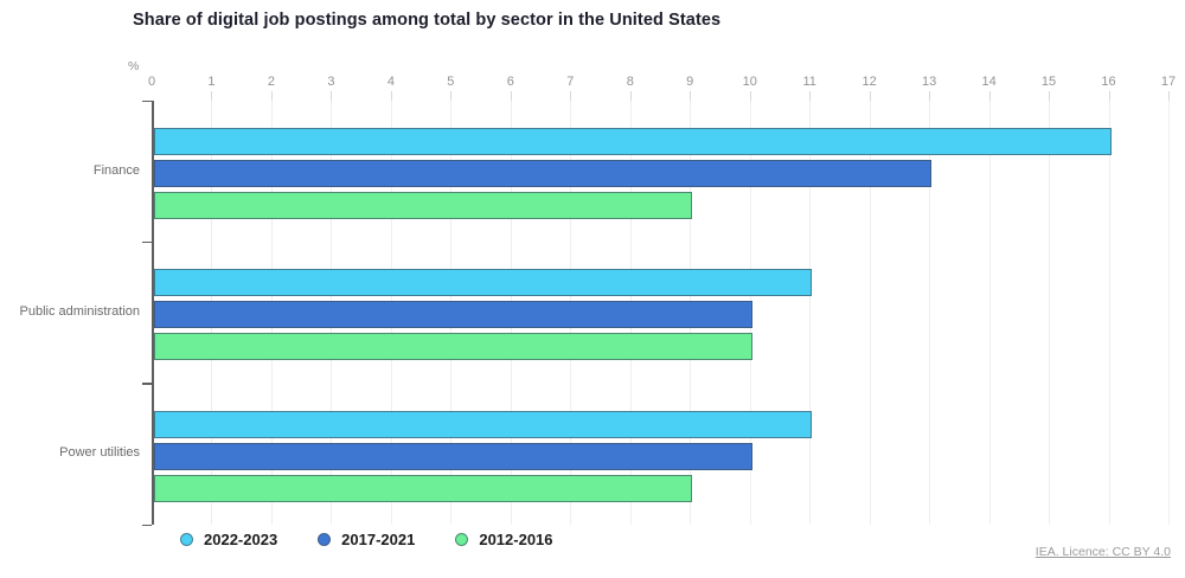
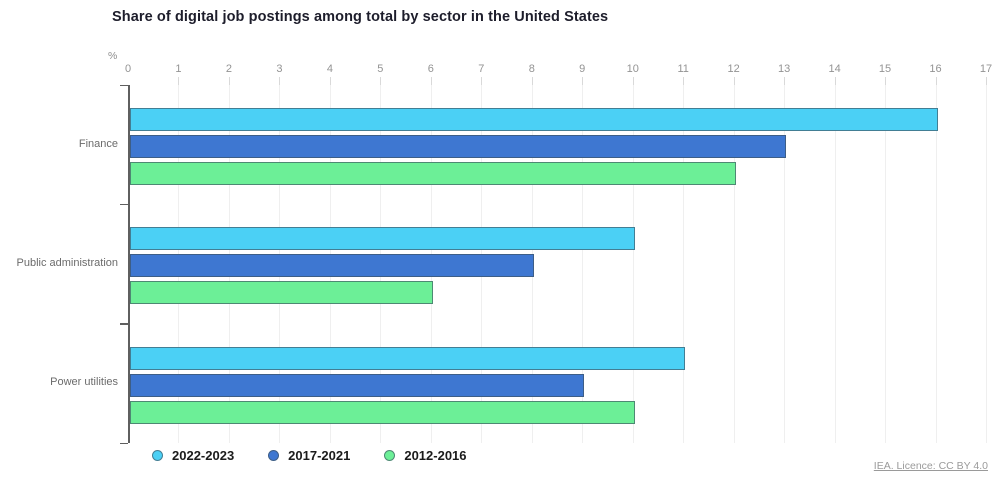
2012-2016/Finance: 9 -> 12
2022-2023/Public administration: 11 -> 10
2017-2021/Public administration: 10 -> 8
2012-2016/Public administration: 10 -> 6
2017-2021/Power utilities: 10 -> 9
2012-2016/Power utilities: 9 -> 10
